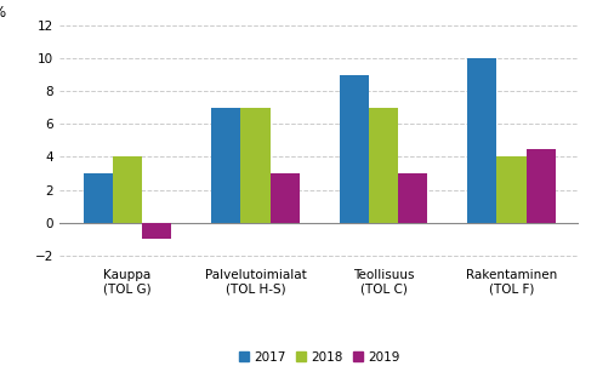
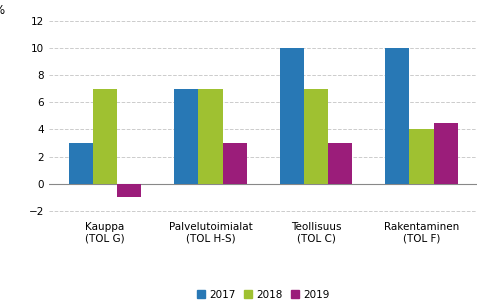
2018/Kauppa (TOL G): 4 -> 7
2017/Teollisuus (TOL C): 9 -> 10
